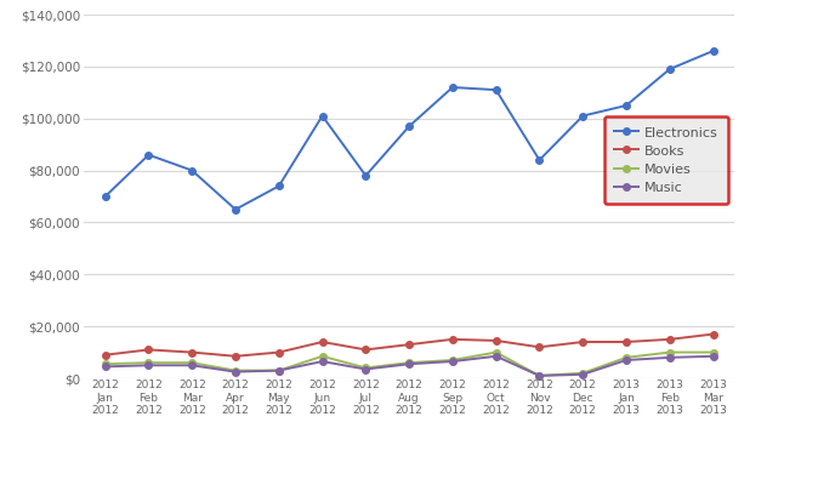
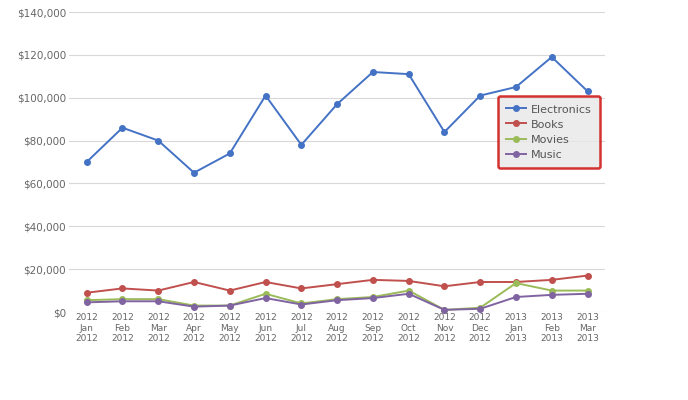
Books/2012 Apr 2012: $8,500 -> $14,000
Movies/2013 Jan 2013: $8,000 -> $13,500
Electronics/2013 Mar 2013: $126,000 -> $103,000
